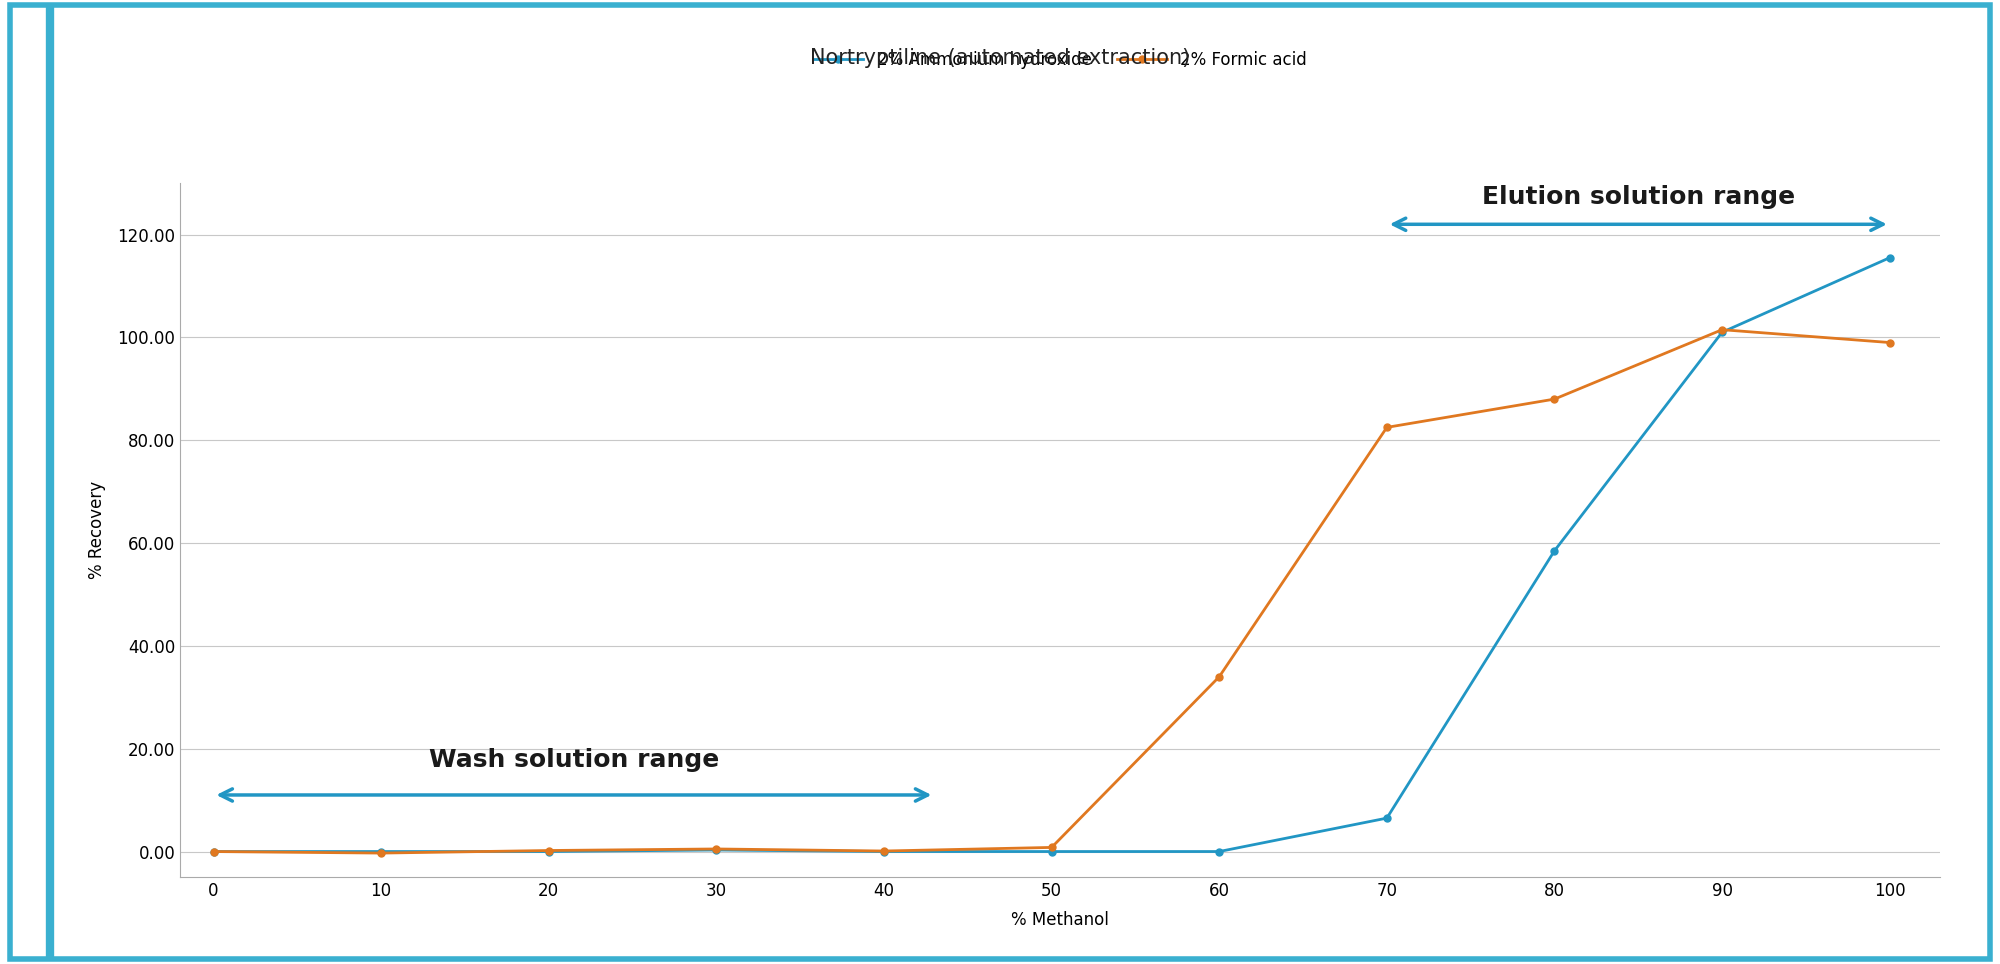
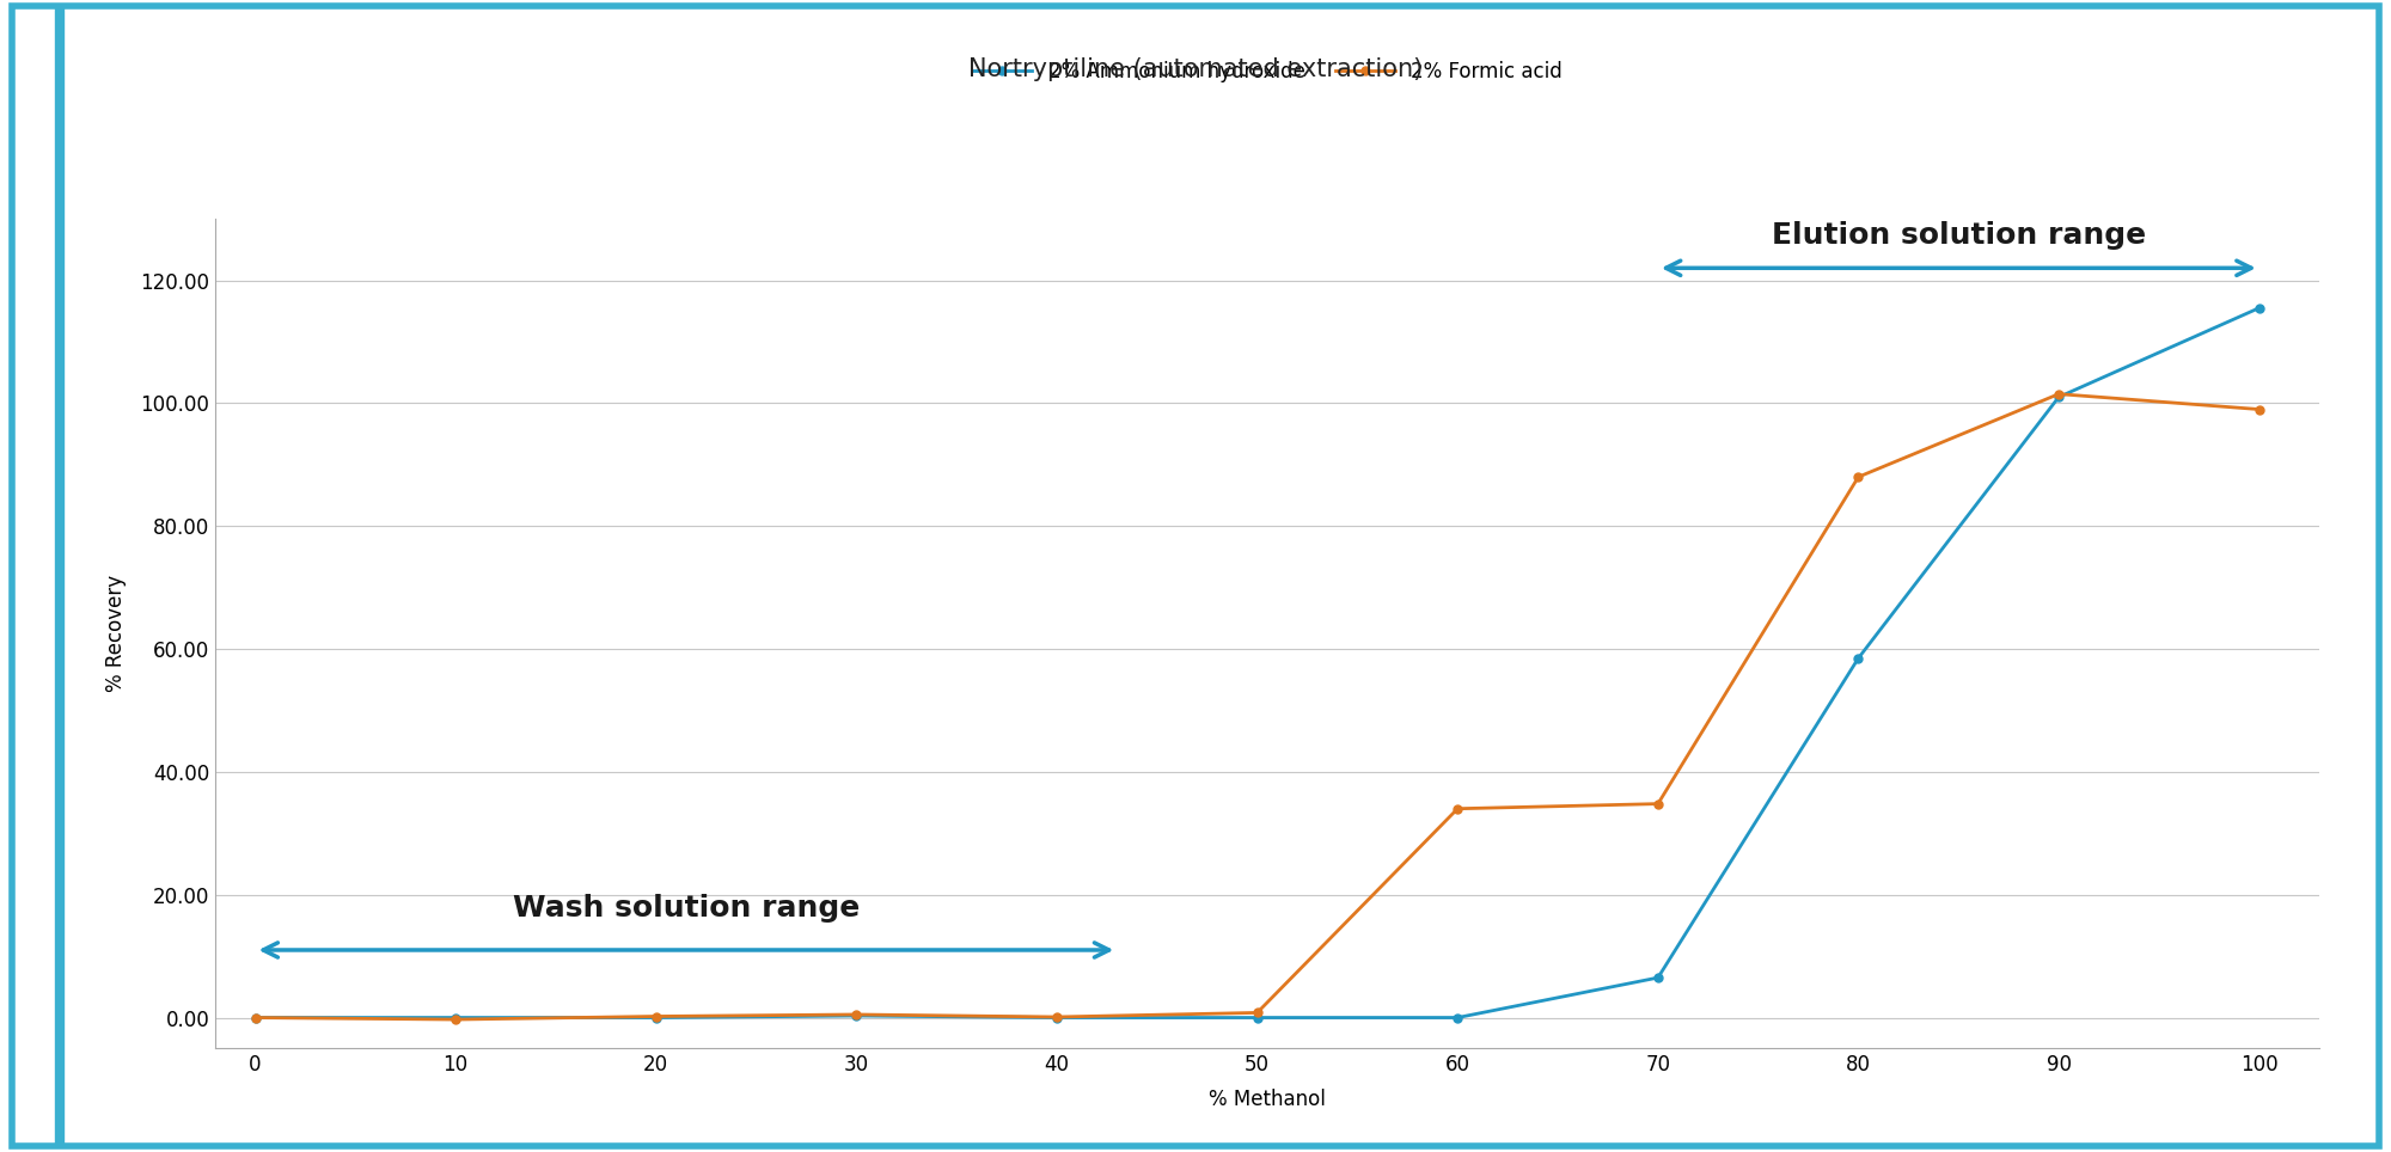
2% Formic acid/70: 82.5 -> 34.8
